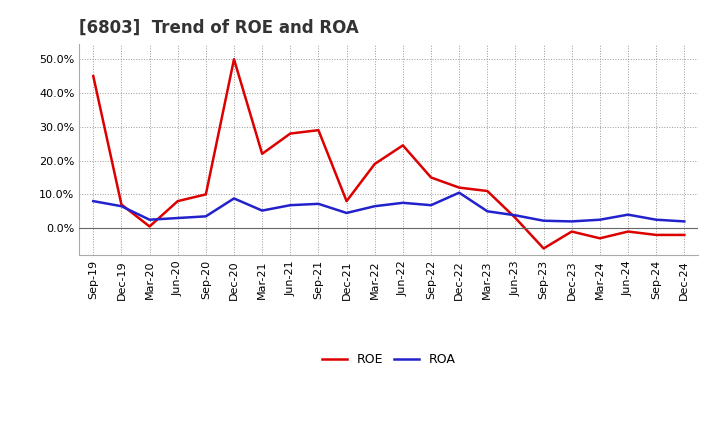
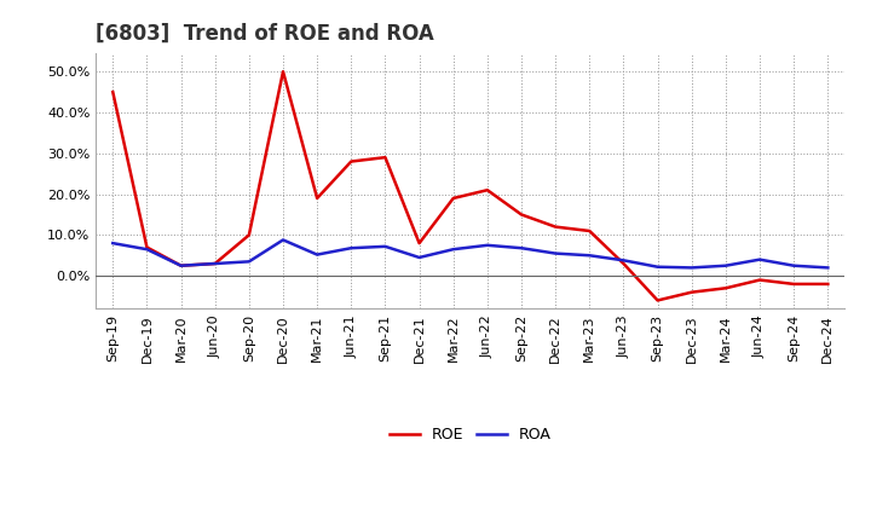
ROE/Mar-20: 0.5% -> 2.5%
ROE/Jun-20: 8.0% -> 3.0%
ROE/Mar-21: 22.0% -> 19.0%
ROE/Jun-22: 24.5% -> 21.0%
ROA/Dec-22: 10.5% -> 5.5%
ROE/Dec-23: -1.0% -> -4.0%
